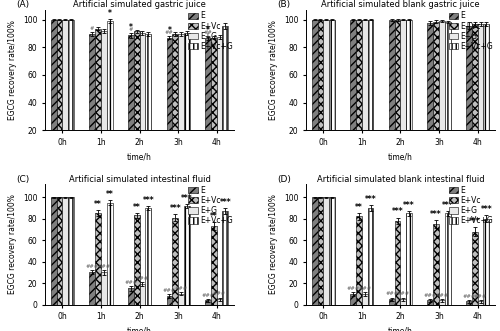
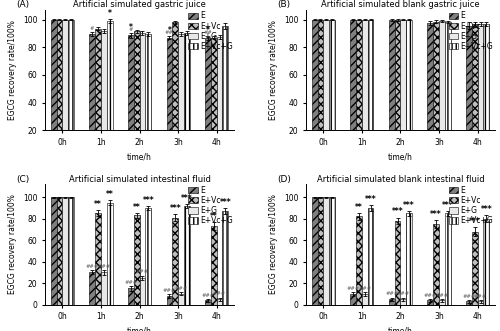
Artificial simulated gastric juice/E+Vc/3h: 90 -> 98
Artificial simulated intestinal fluid/E+G/2h: 19 -> 25
